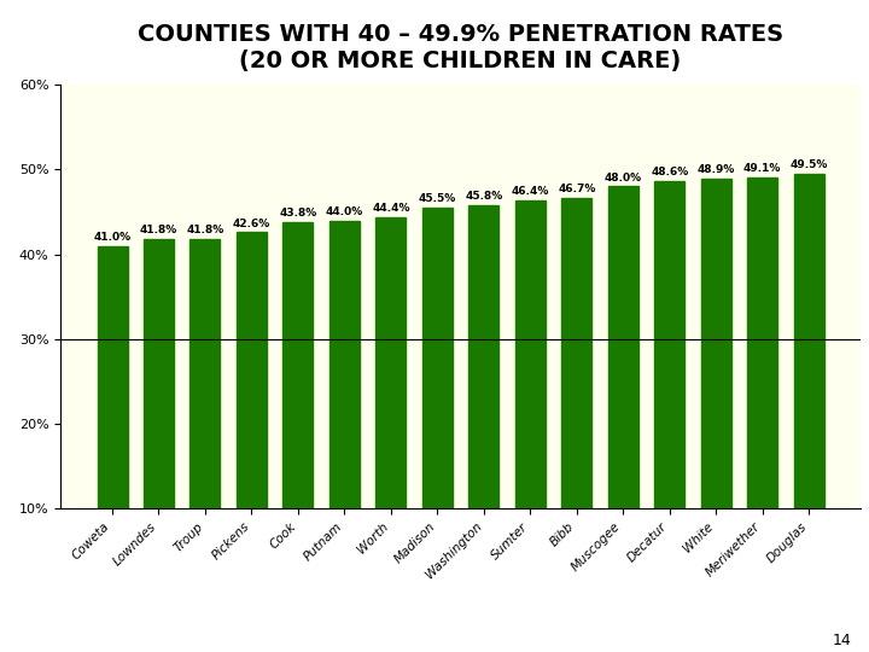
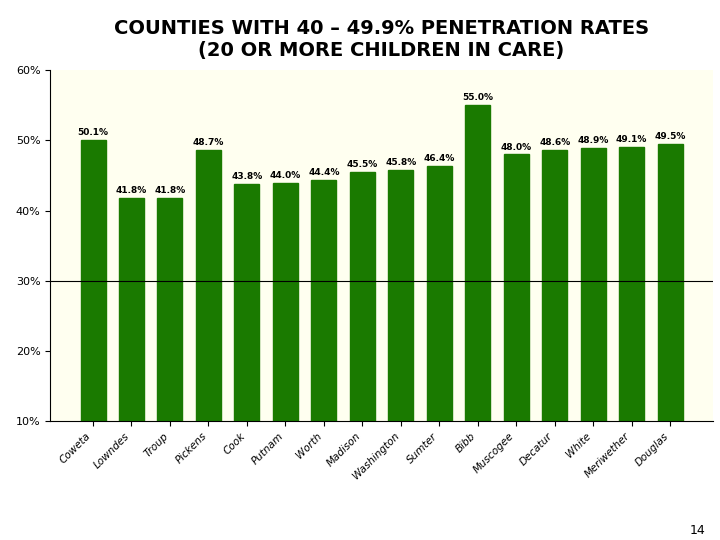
Coweta: 41.0% -> 50.1%
Pickens: 42.6% -> 48.7%
Bibb: 46.7% -> 55.0%
